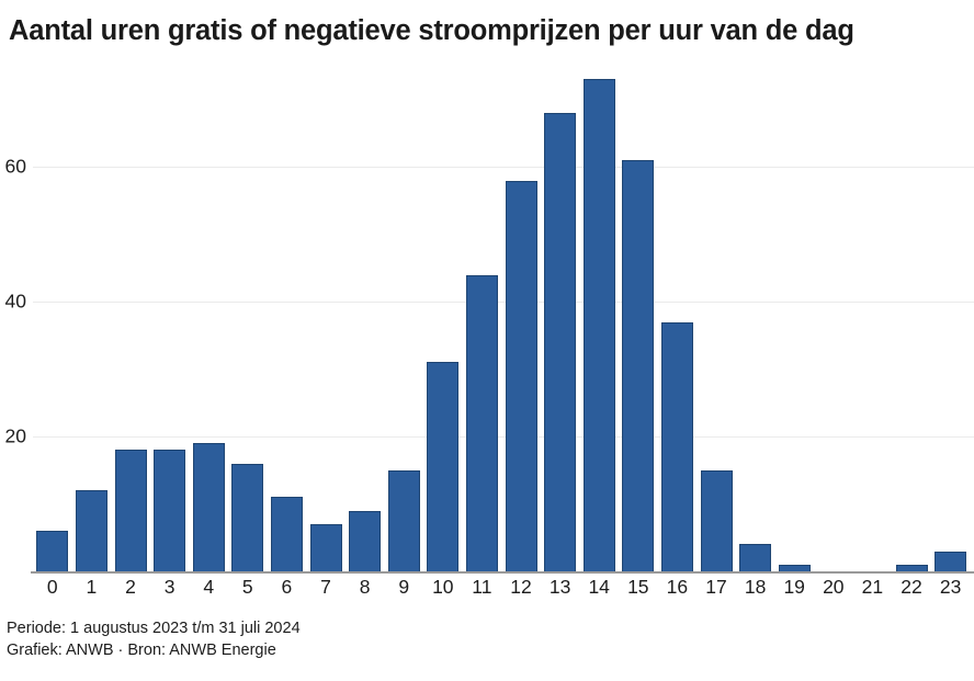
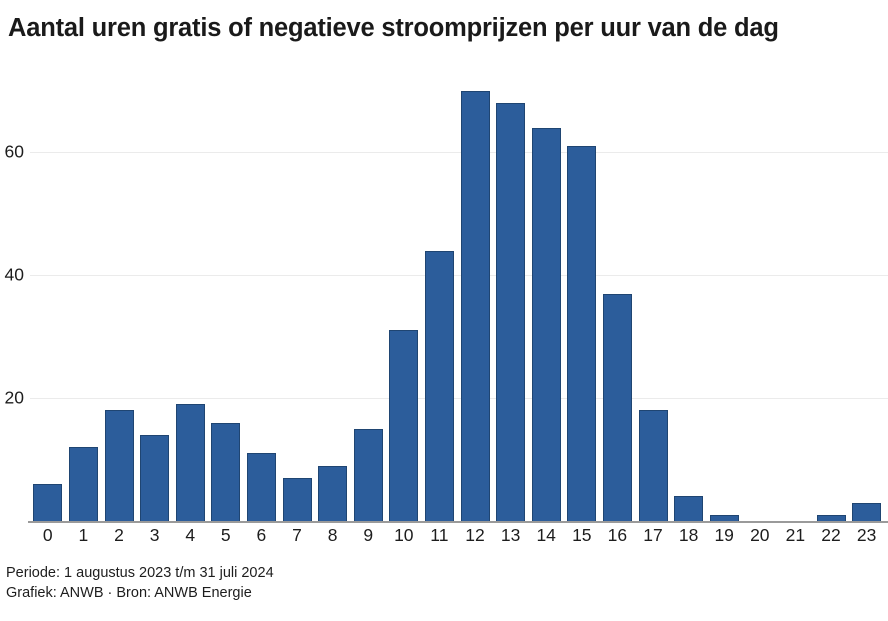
3: 18 -> 14
12: 58 -> 70
14: 73 -> 64
17: 15 -> 18
